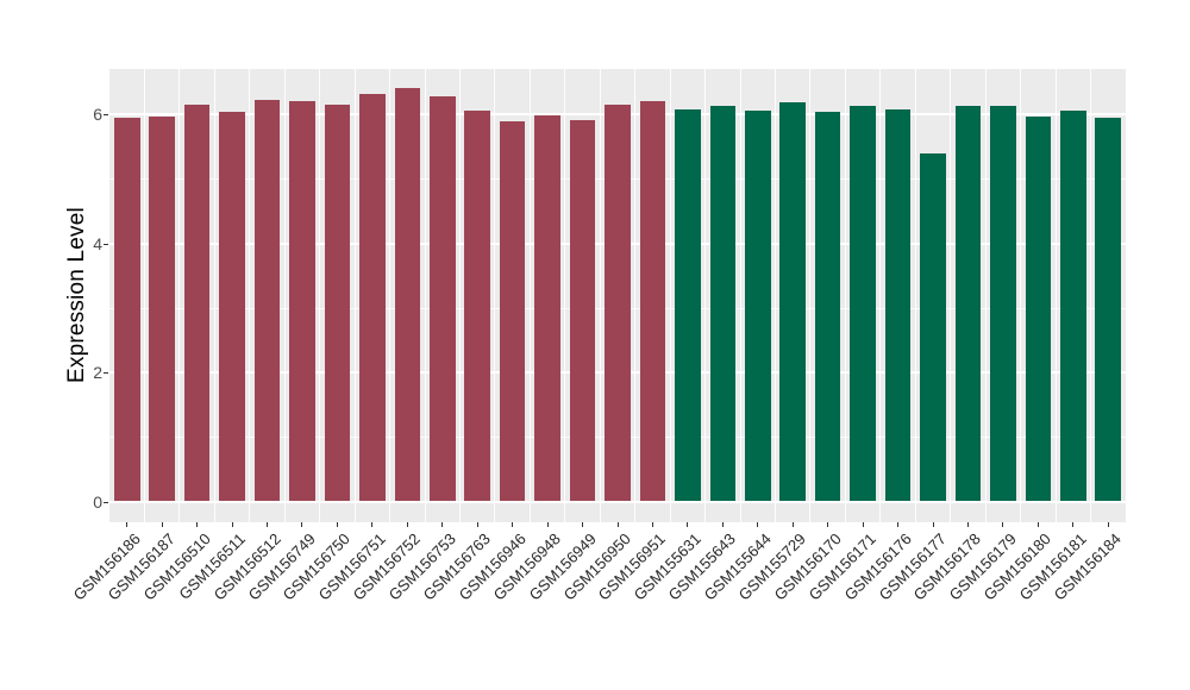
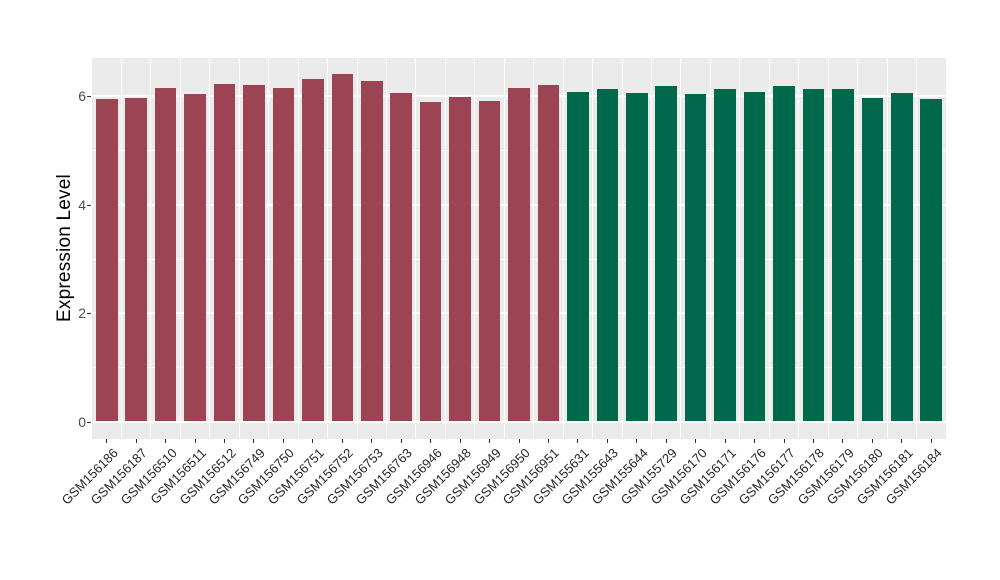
GSM156177: 5.4 -> 6.2
